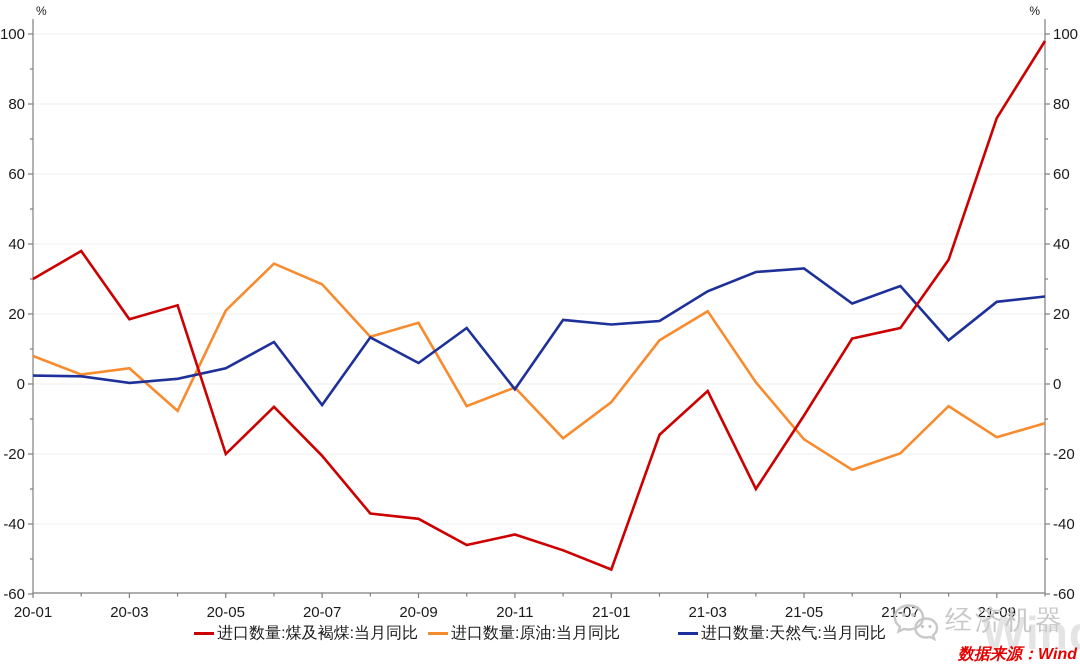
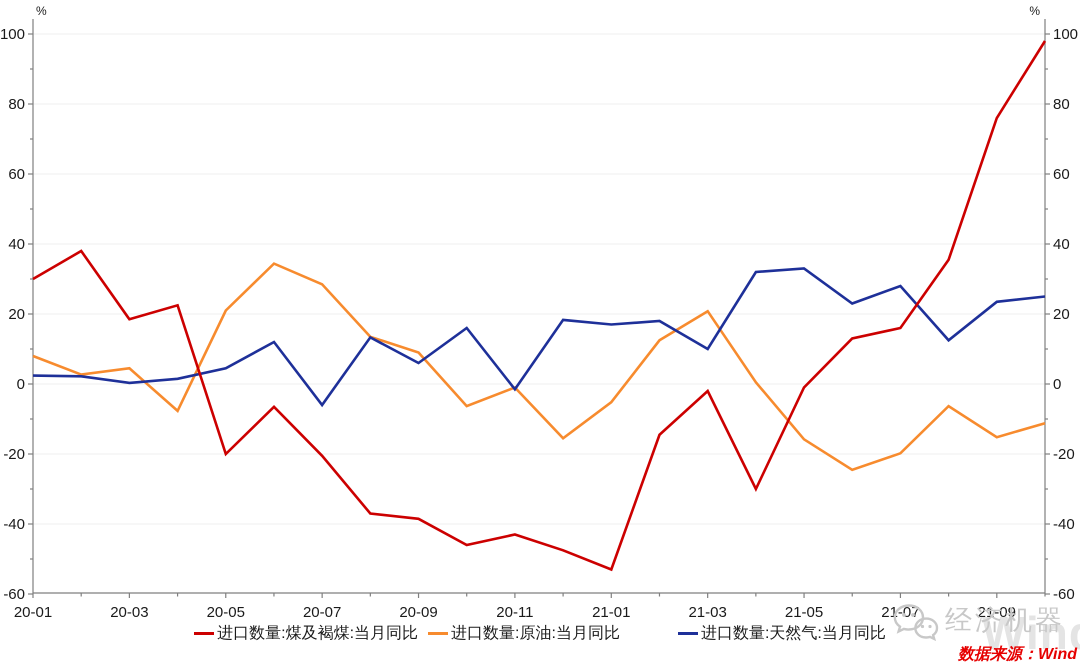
进口数量:原油:当月同比/20-09: 18 -> 9
进口数量:天然气:当月同比/21-03: 26 -> 10
进口数量:煤及褐煤:当月同比/21-05: -9 -> -1
